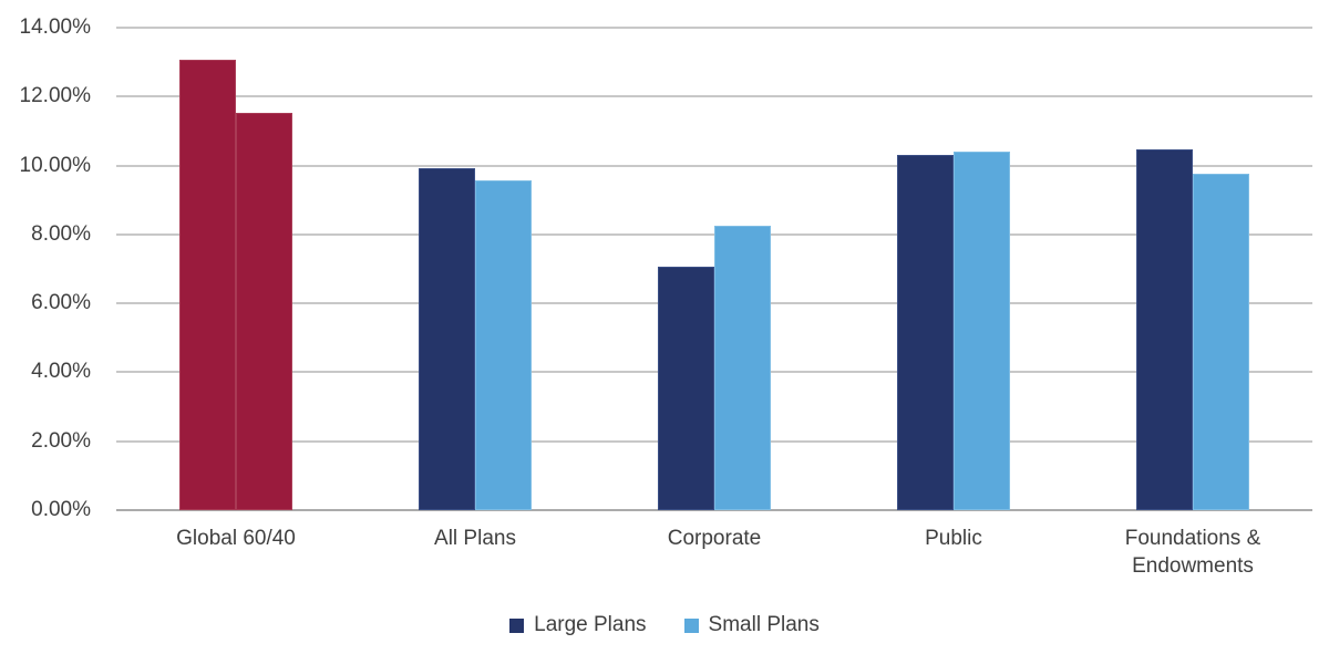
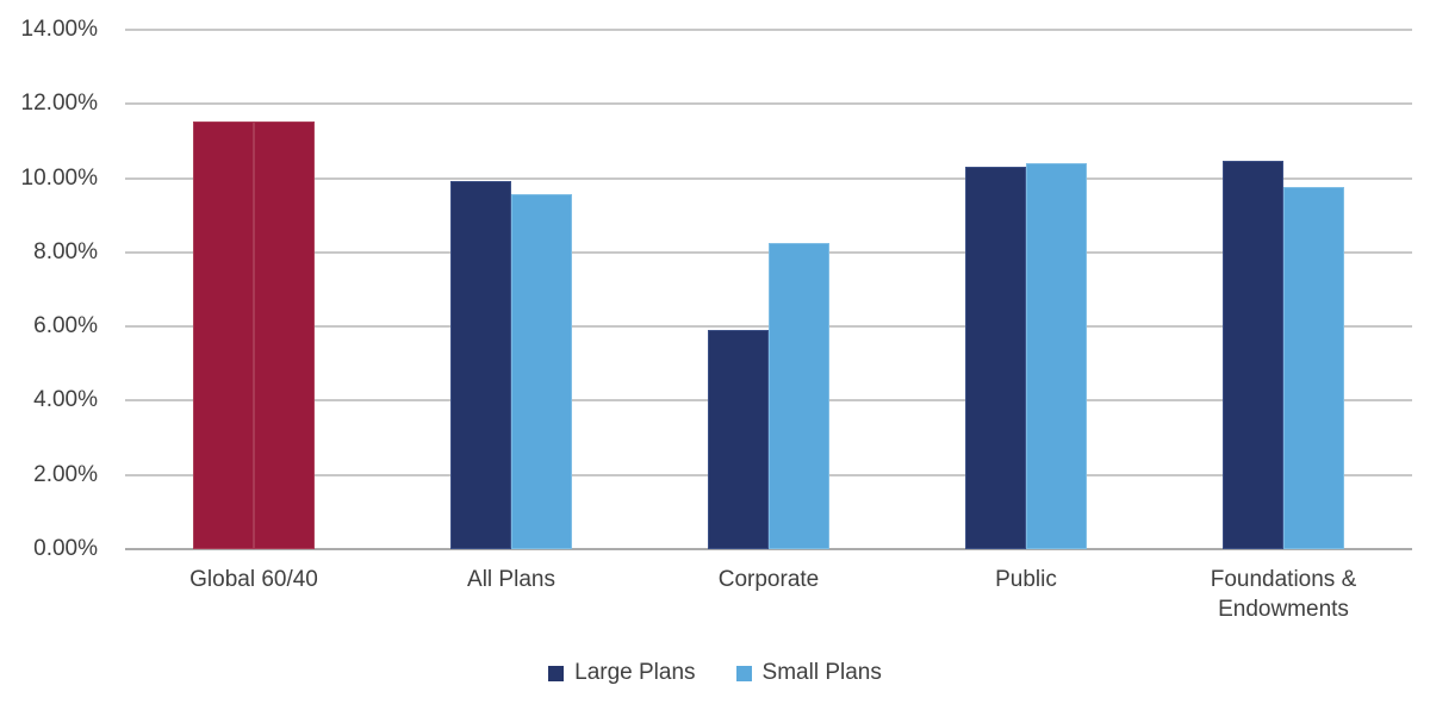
Large Plans/Global 60/40: 13.0% -> 11.4%
Large Plans/Corporate: 7.0% -> 5.8%
